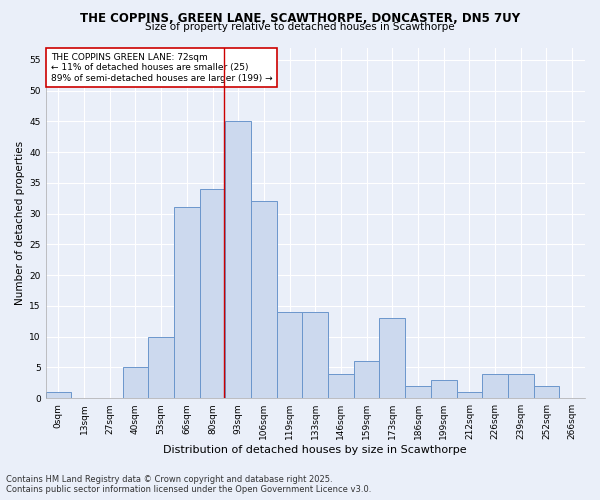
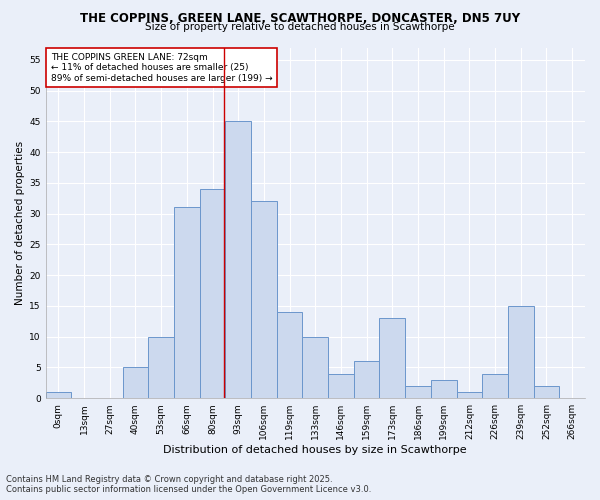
133sqm: 14 -> 10
239sqm: 4 -> 15
